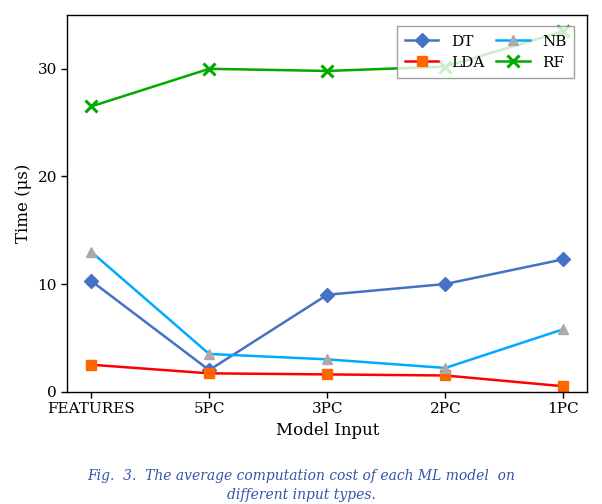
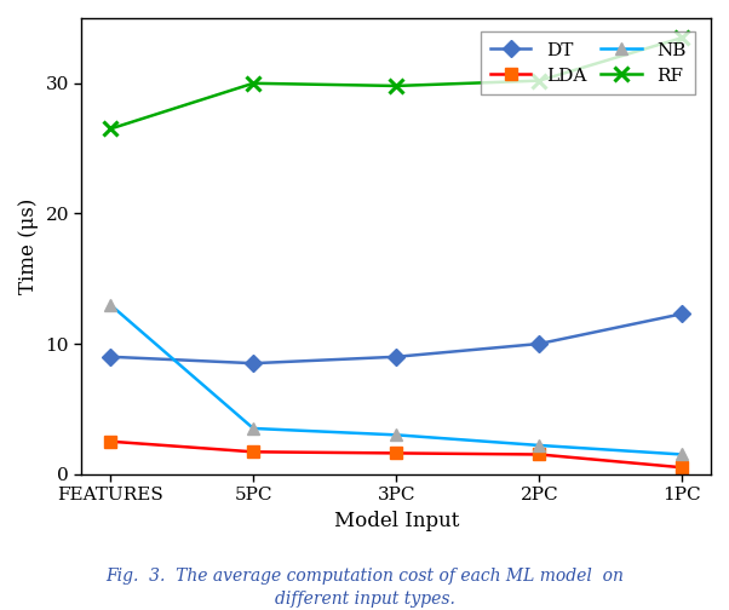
DT/FEATURES: 10.3 -> 9.0
DT/5PC: 2.0 -> 8.5
NB/1PC: 5.8 -> 1.5
